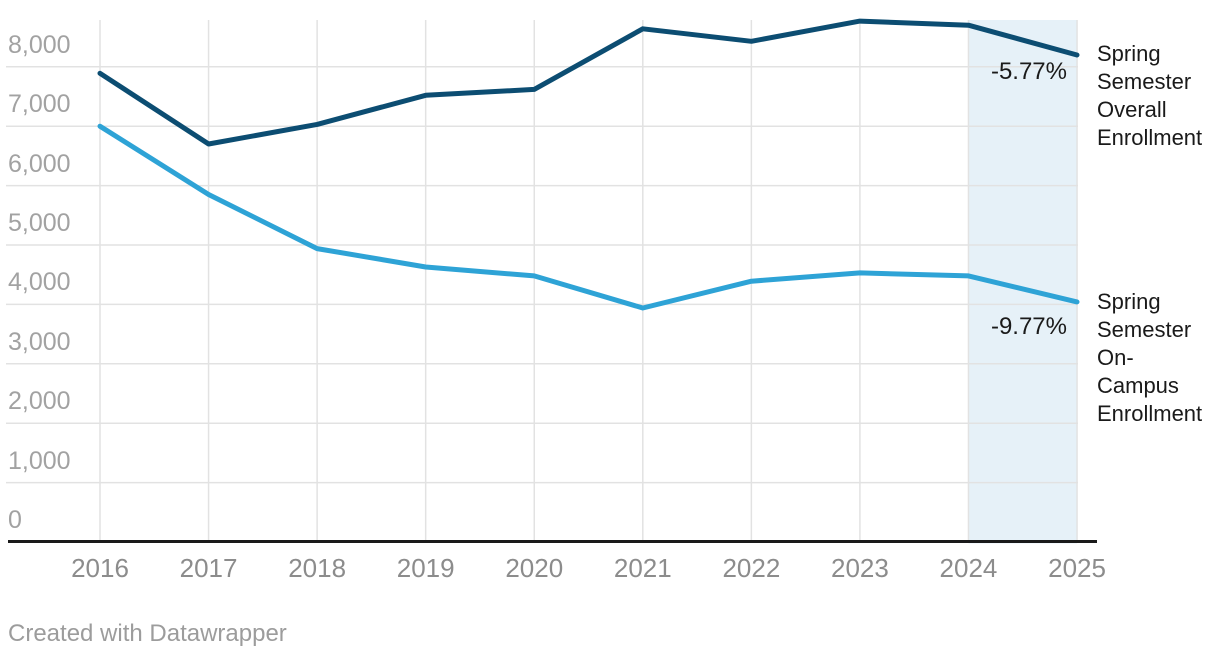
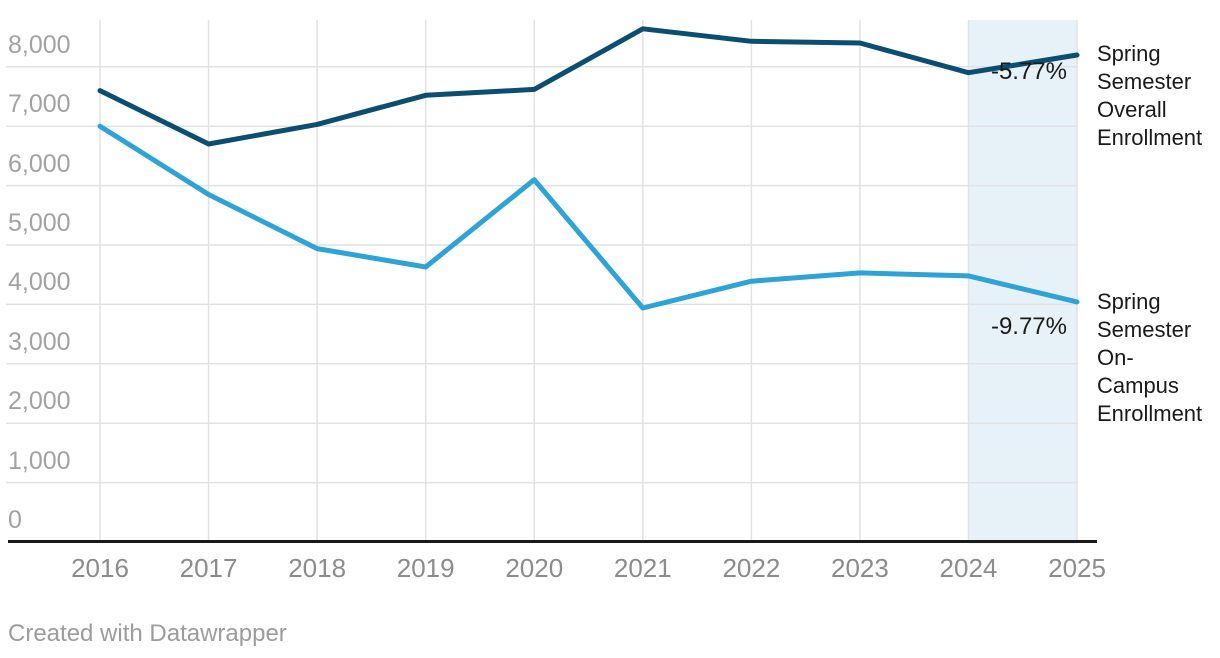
Spring Semester Overall Enrollment/2016: 7900 -> 7600
Spring Semester On-Campus Enrollment/2020: 4500 -> 6100
Spring Semester Overall Enrollment/2023: 8800 -> 8400
Spring Semester Overall Enrollment/2024: 8700 -> 7900
